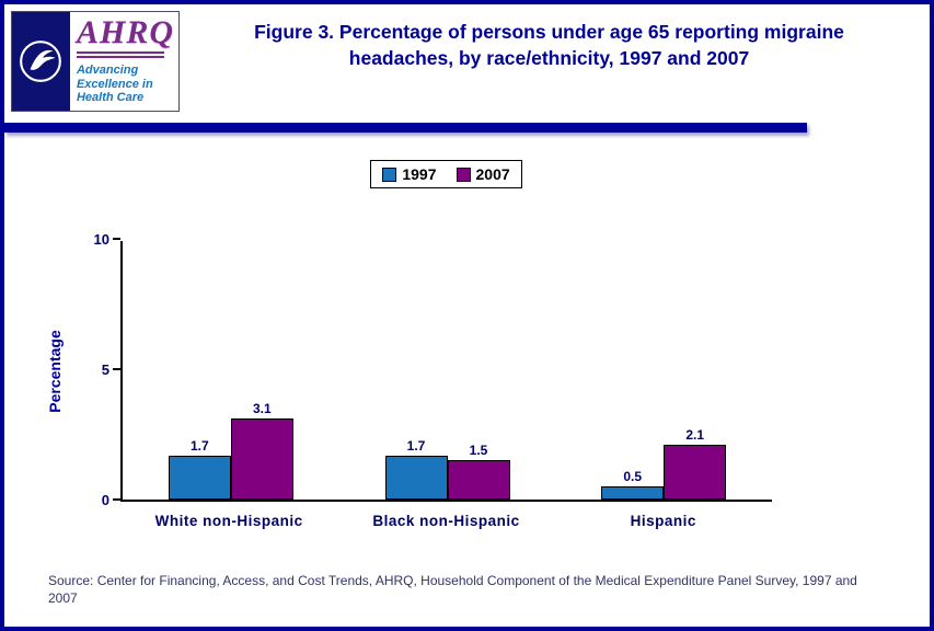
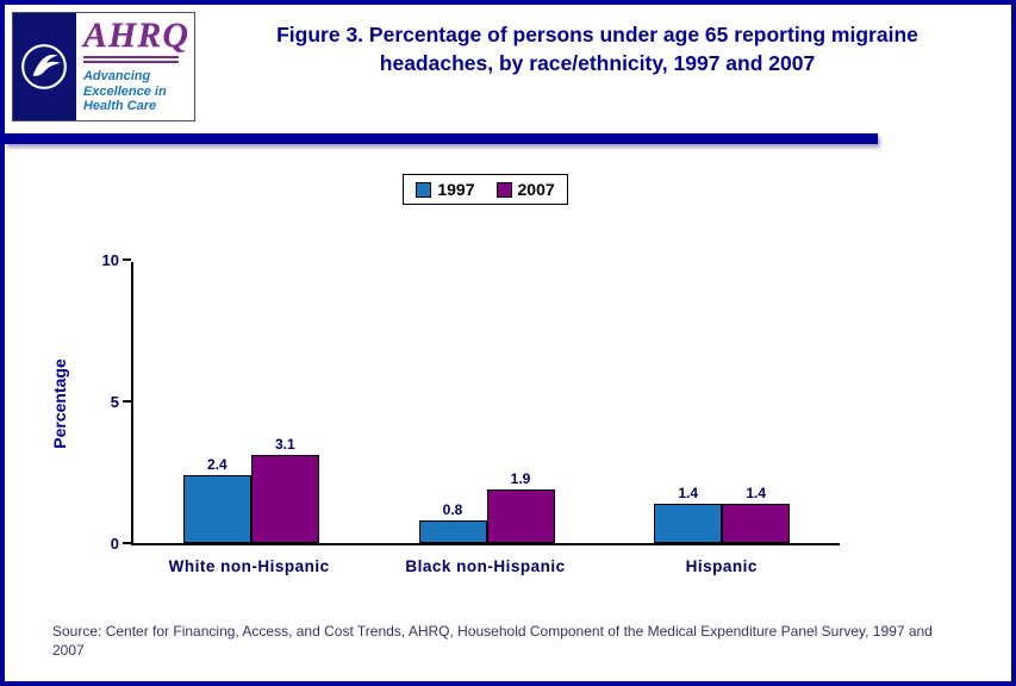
1997/White non-Hispanic: 1.7 -> 2.4
1997/Black non-Hispanic: 1.7 -> 0.8
2007/Black non-Hispanic: 1.5 -> 1.9
1997/Hispanic: 0.5 -> 1.4
2007/Hispanic: 2.1 -> 1.4
